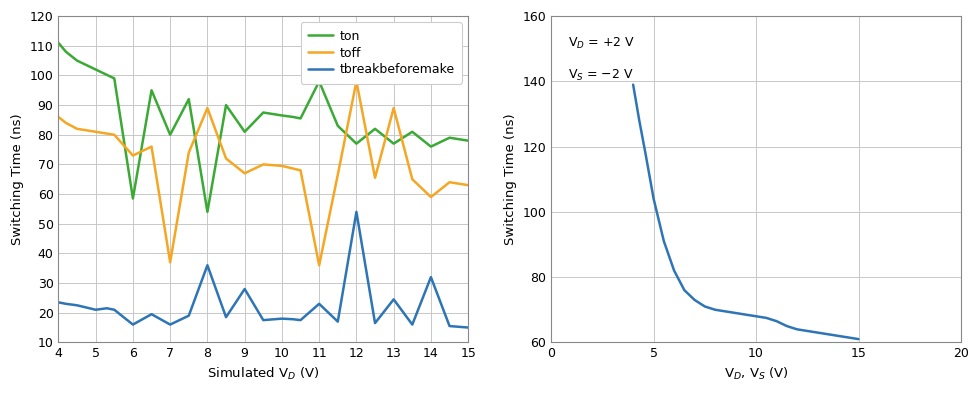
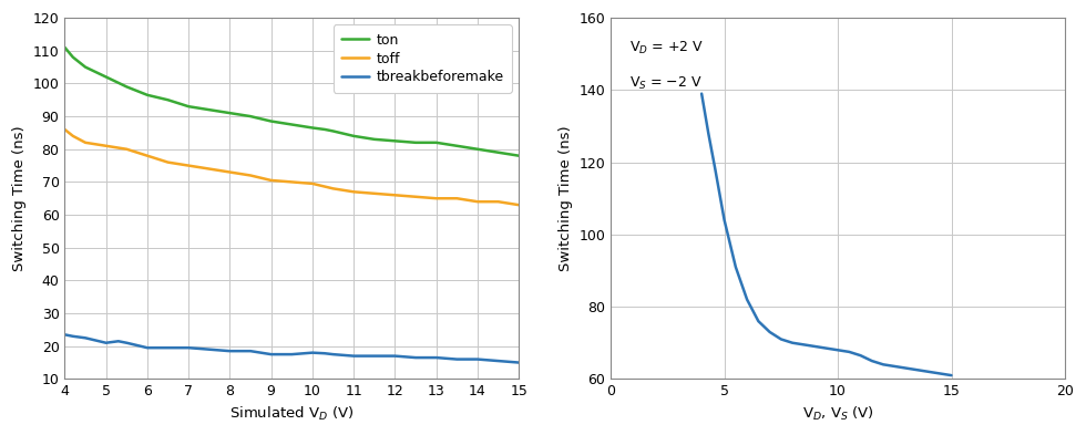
ton/6: 58.5 -> 96.5
toff/6: 73.0 -> 78.0
tbreakbeforemake/6: 16.0 -> 19.5
ton/7: 80.0 -> 93.0
toff/7: 37.0 -> 75.0
tbreakbeforemake/7: 16.0 -> 19.5
ton/8: 54.0 -> 91.0
toff/8: 89.0 -> 73.0
tbreakbeforemake/8: 36.0 -> 18.5
ton/9: 81.0 -> 88.5
toff/9: 67.0 -> 70.5
tbreakbeforemake/9: 28.0 -> 17.5
ton/11: 98.0 -> 84.0
toff/11: 36.0 -> 67.0
tbreakbeforemake/11: 23.0 -> 17.0
ton/12: 77.0 -> 82.5
toff/12: 98.0 -> 66.0
tbreakbeforemake/12: 54.0 -> 17.0
ton/13: 77.0 -> 82.0
toff/13: 89.0 -> 65.0
tbreakbeforemake/13: 24.5 -> 16.5
ton/14: 76.0 -> 80.0
toff/14: 59.0 -> 64.0
tbreakbeforemake/14: 32.0 -> 16.0
